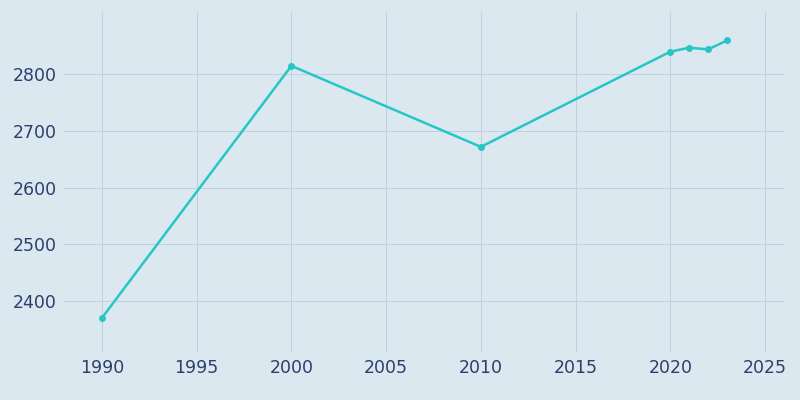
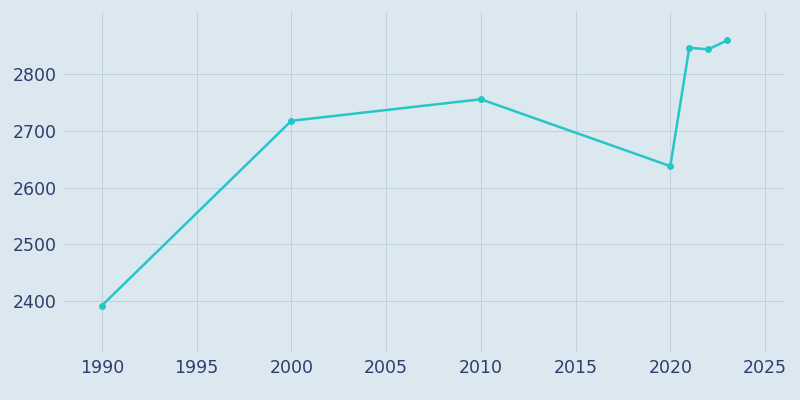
1990: 2370 -> 2392
2000: 2815 -> 2718
2010: 2672 -> 2756
2020: 2840 -> 2638
